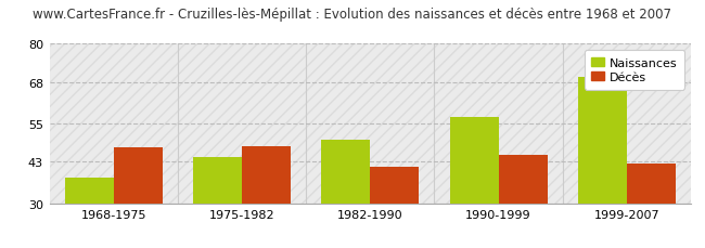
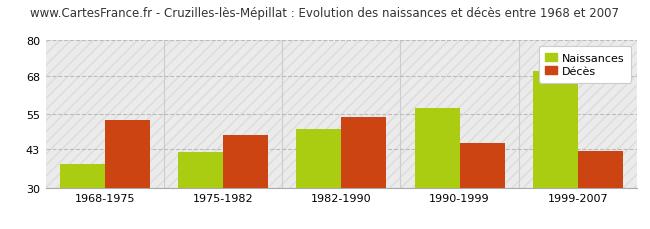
Décès/1968-1975: 47.5 -> 53.0
Naissances/1975-1982: 44.5 -> 42.0
Décès/1982-1990: 41.5 -> 54.0
